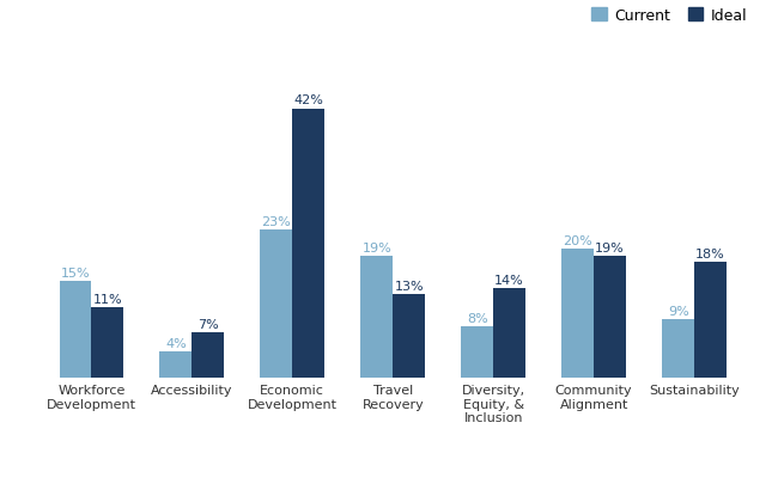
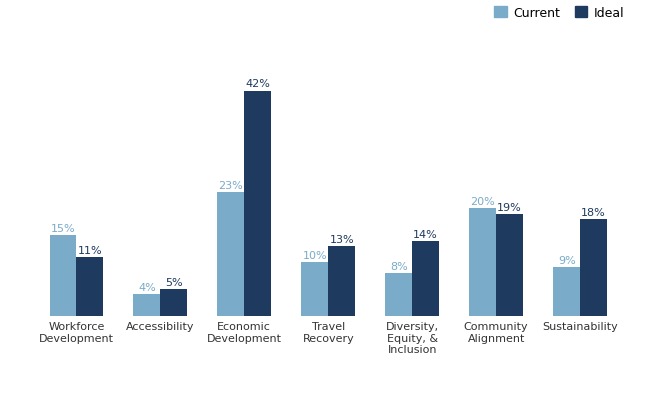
Ideal/Accessibility: 7% -> 5%
Current/Travel Recovery: 19% -> 10%
